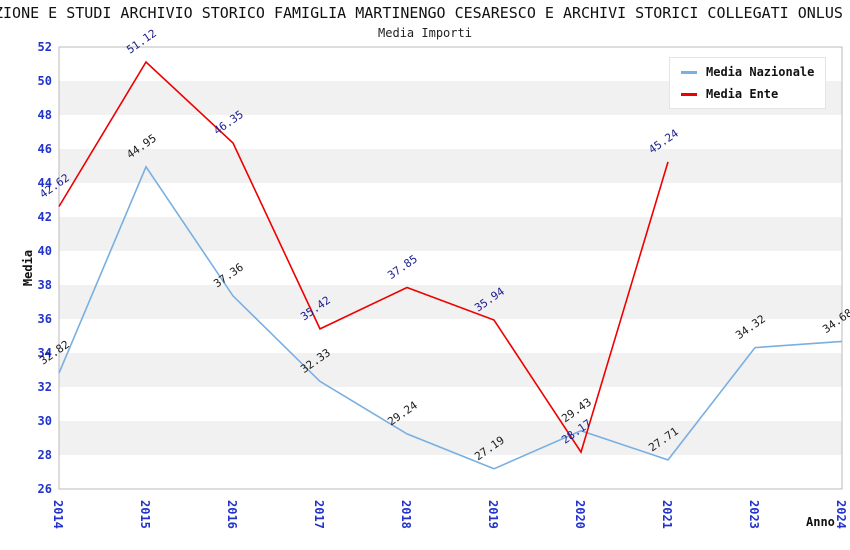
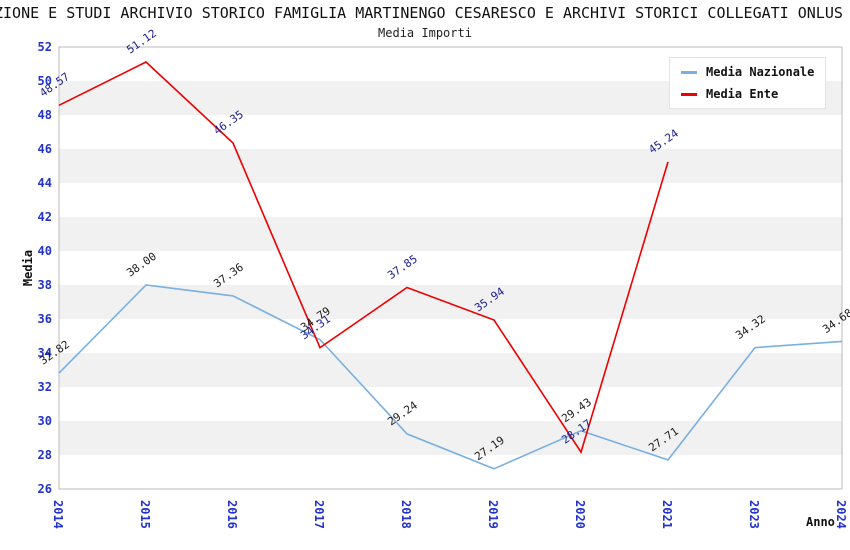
Media Ente/2014: 42.62 -> 48.57
Media Nazionale/2015: 44.95 -> 38.00
Media Nazionale/2017: 32.33 -> 34.79
Media Ente/2017: 35.42 -> 34.31
